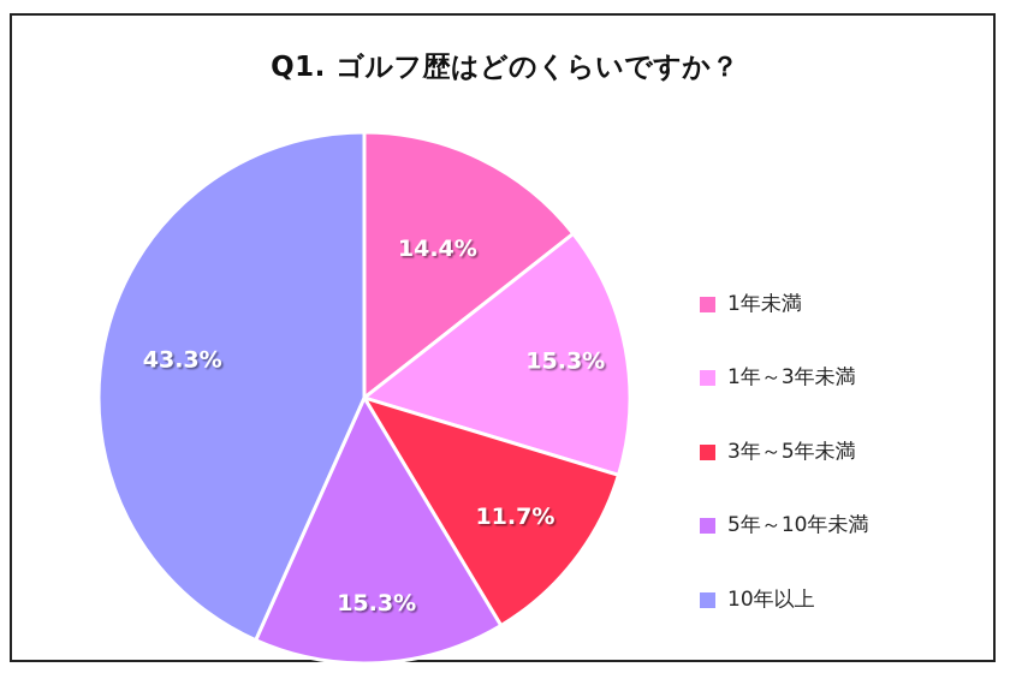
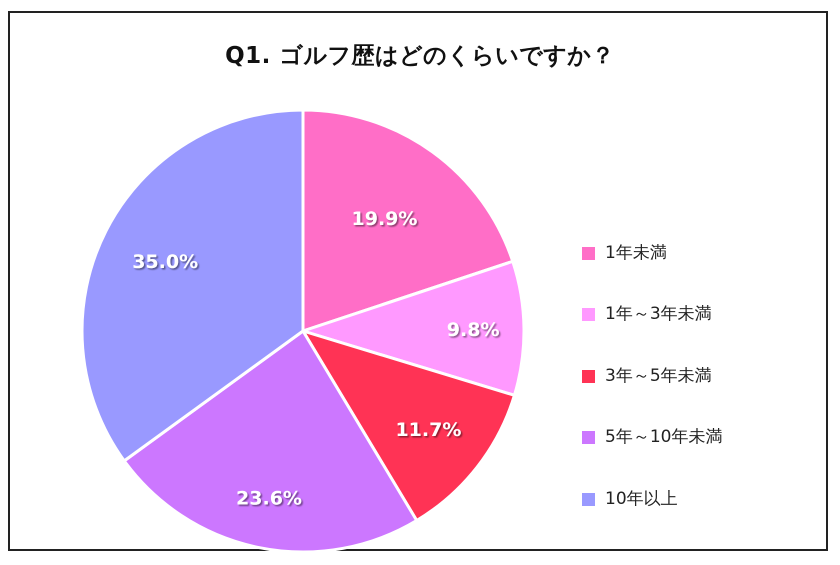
1年未満: 14.4% -> 19.9%
1年～3年未満: 15.3% -> 9.8%
5年～10年未満: 15.3% -> 23.6%
10年以上: 43.3% -> 35.0%
